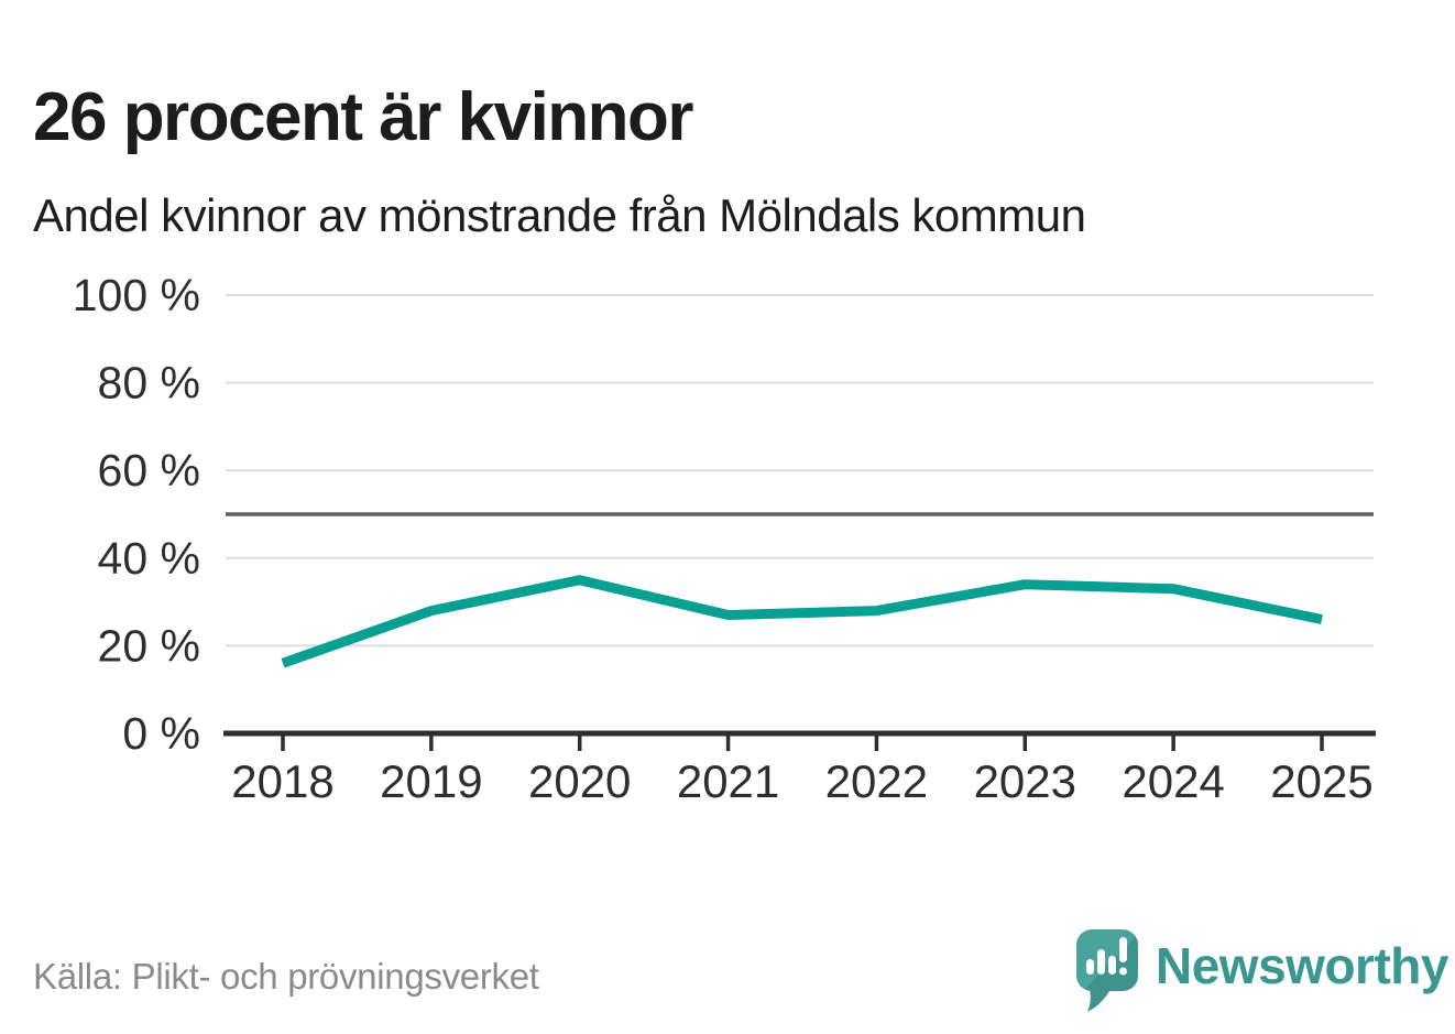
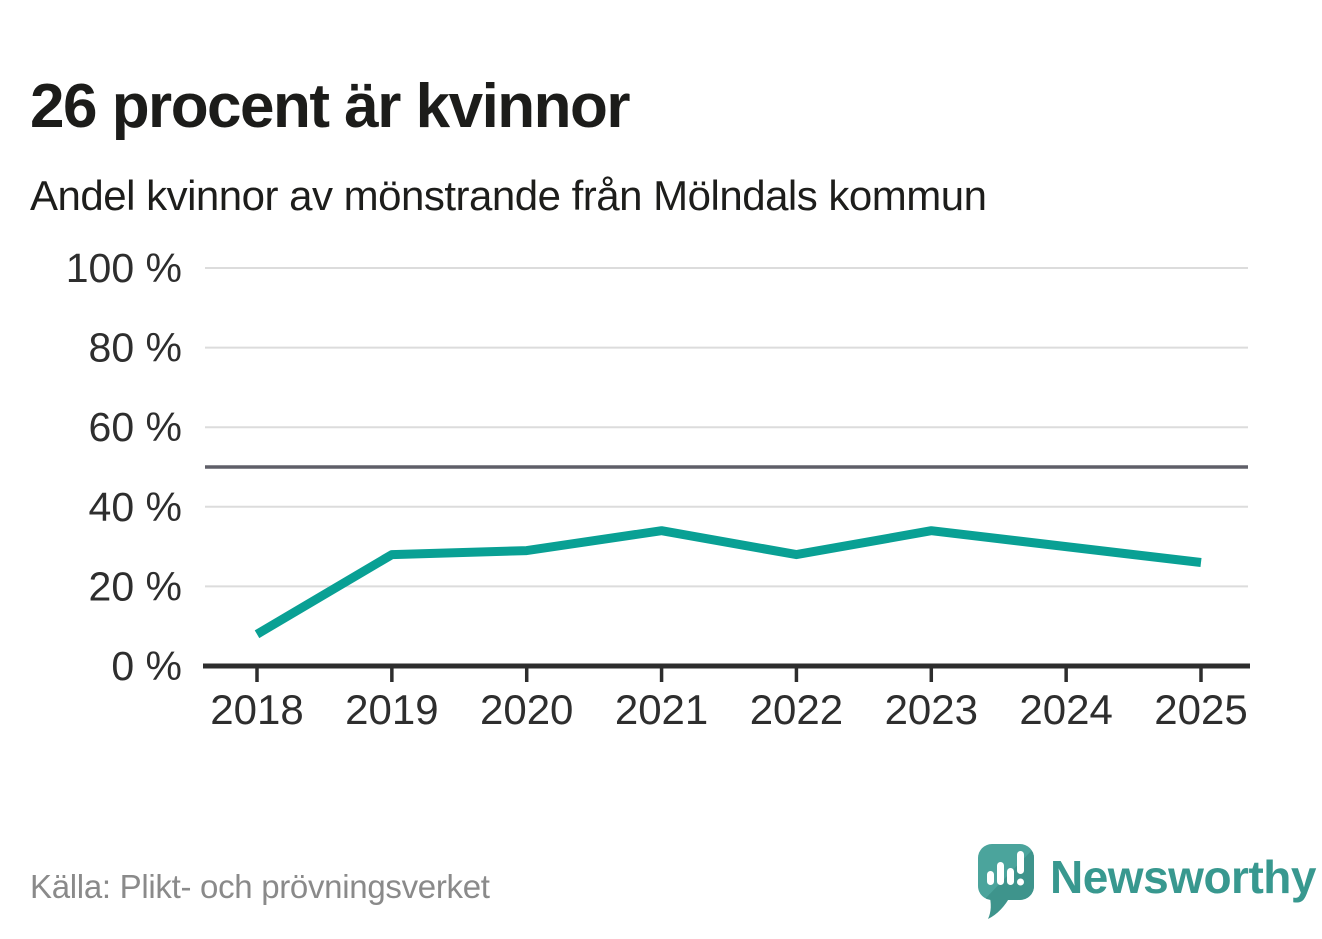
2018: 16% -> 8%
2020: 35% -> 29%
2021: 27% -> 34%
2024: 33% -> 30%
